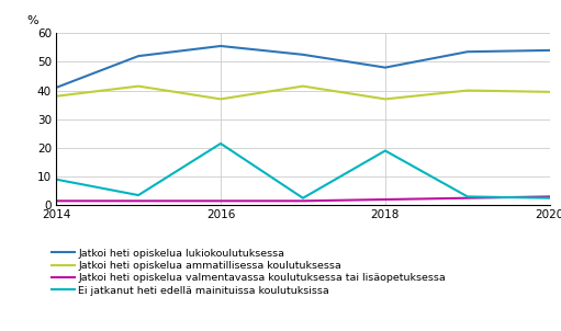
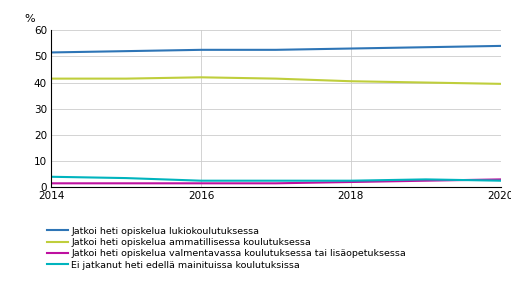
Jatkoi heti opiskelua lukiokoulutuksessa/2014: 41.0 -> 51.5
Jatkoi heti opiskelua ammatillisessa koulutuksessa/2014: 38.0 -> 41.5
Ei jatkanut heti edellä mainituissa koulutuksissa/2014: 9.0 -> 4.0
Jatkoi heti opiskelua lukiokoulutuksessa/2016: 55.5 -> 52.5
Jatkoi heti opiskelua ammatillisessa koulutuksessa/2016: 37.0 -> 42.0
Ei jatkanut heti edellä mainituissa koulutuksissa/2016: 21.5 -> 2.5
Jatkoi heti opiskelua lukiokoulutuksessa/2018: 48.0 -> 53.0
Jatkoi heti opiskelua ammatillisessa koulutuksessa/2018: 37.0 -> 40.5
Ei jatkanut heti edellä mainituissa koulutuksissa/2018: 19.0 -> 2.5
